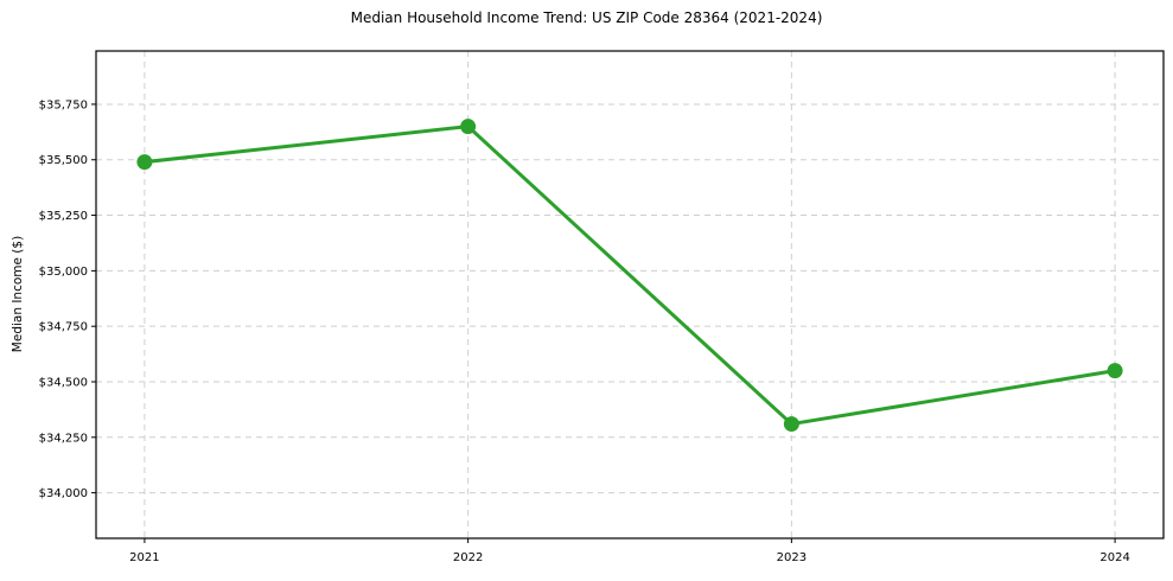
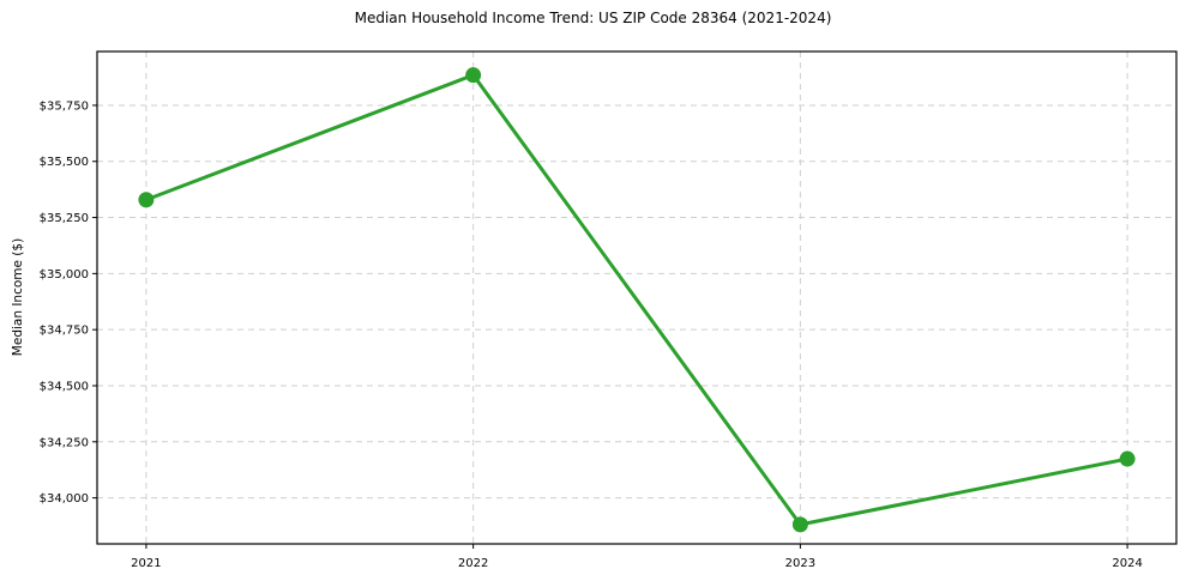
2021: $35490 -> $35330
2022: $35650 -> $35880
2023: $34310 -> $33880
2024: $34550 -> $34170
